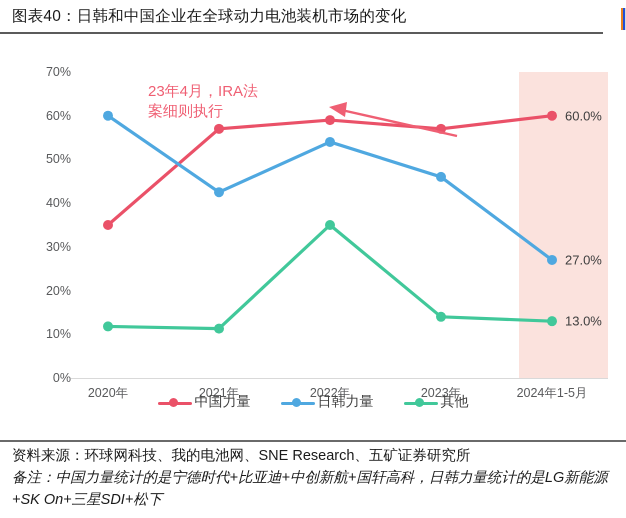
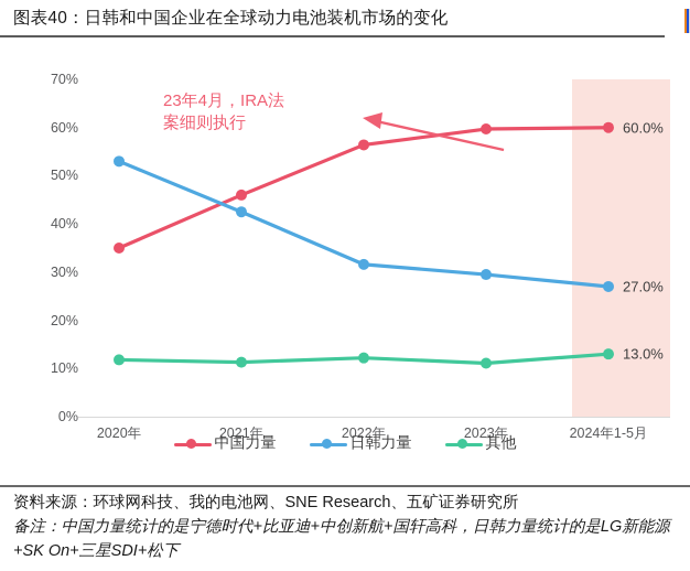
日韩力量/2020年: 60% -> 53%
中国力量/2021年: 57% -> 46%
中国力量/2022年: 59% -> 56%
日韩力量/2022年: 54% -> 32%
其他/2022年: 35% -> 12%
中国力量/2023年: 57% -> 60%
日韩力量/2023年: 46% -> 30%
其他/2023年: 14% -> 11%
